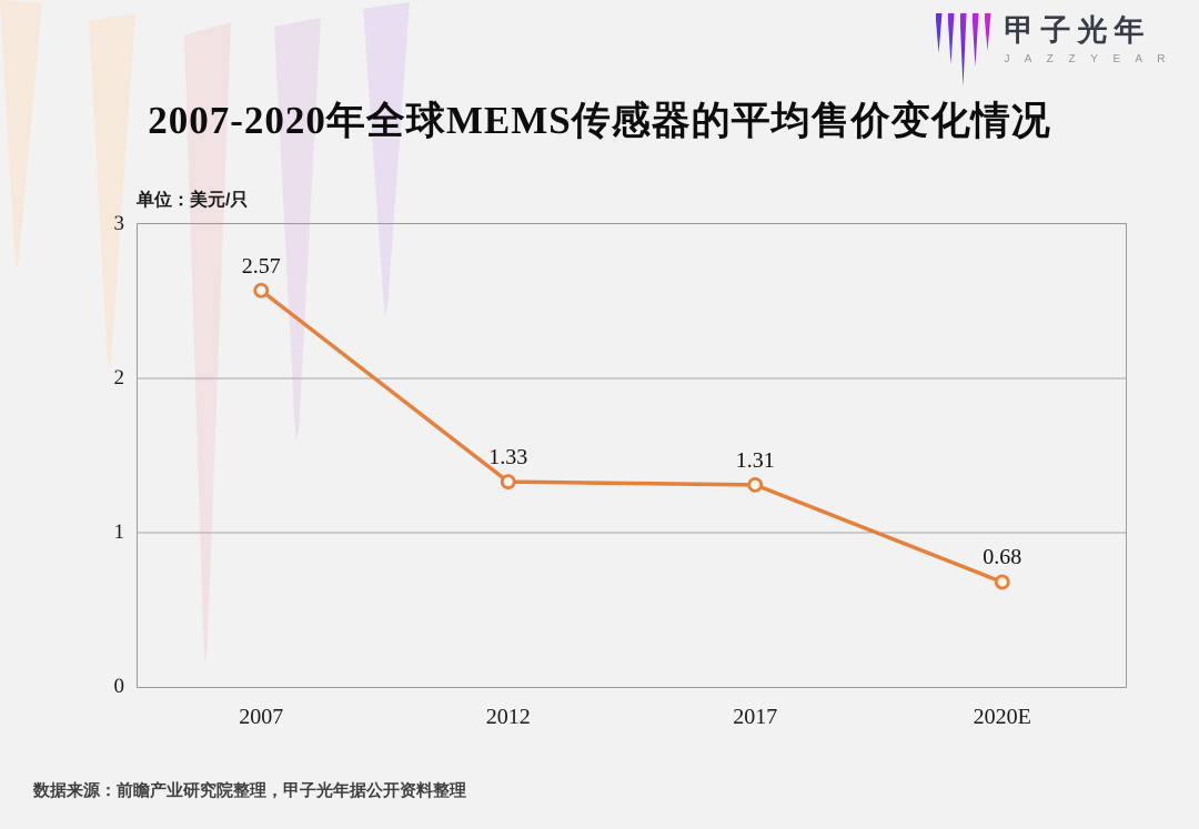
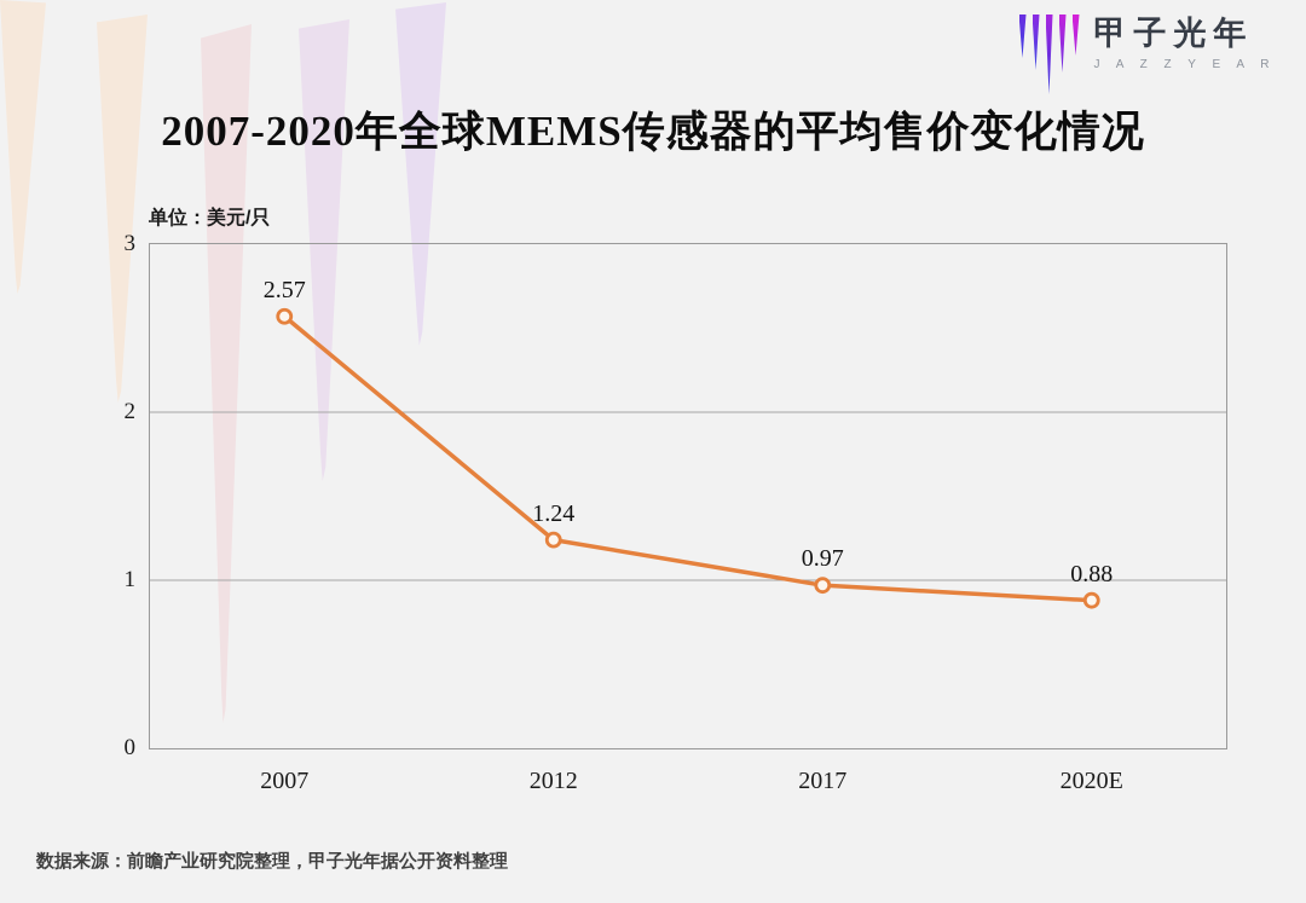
2012: 1.33 -> 1.24
2017: 1.31 -> 0.97
2020E: 0.68 -> 0.88
